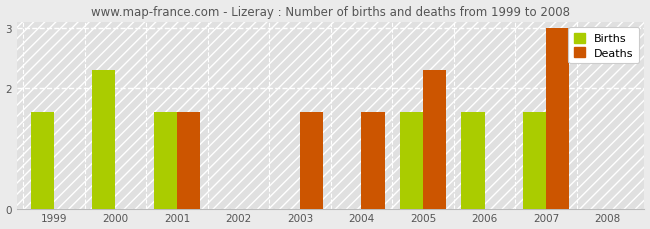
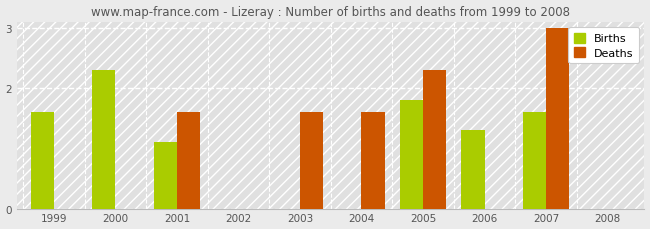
Births/2001: 1.6 -> 1.1
Births/2005: 1.6 -> 1.8
Births/2006: 1.6 -> 1.3
